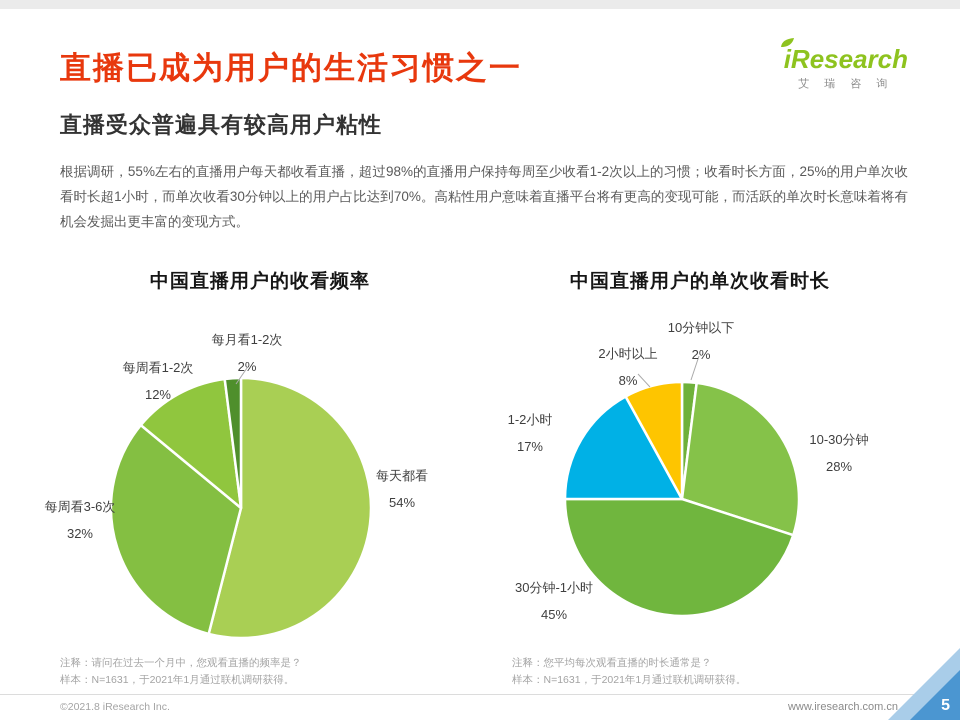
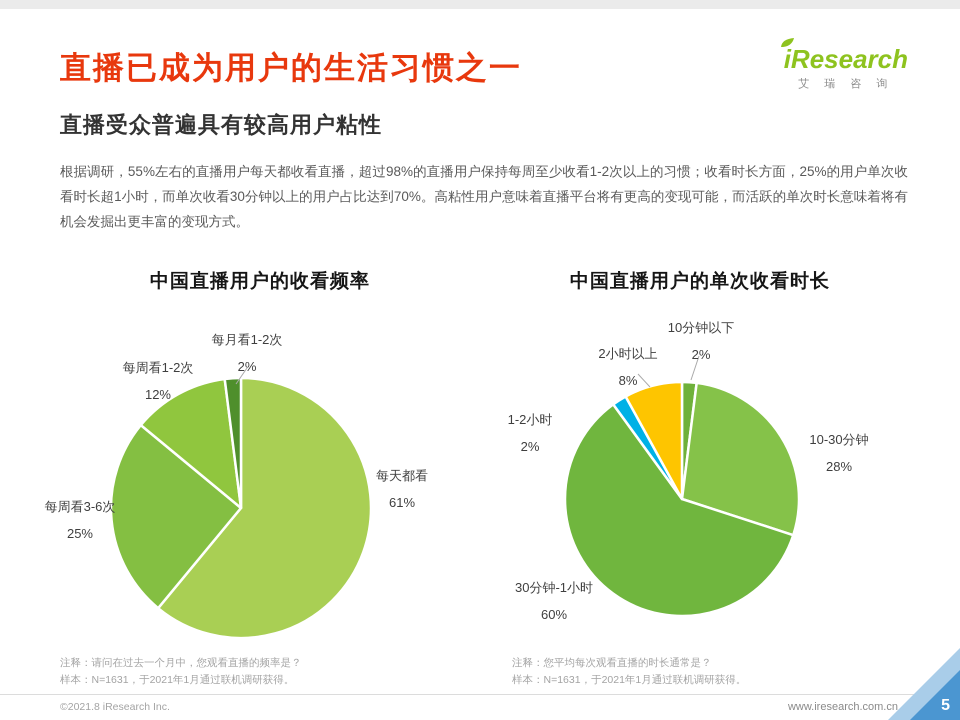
中国直播用户的收看频率/每天都看: 54% -> 61%
中国直播用户的收看频率/每周看3-6次: 32% -> 25%
中国直播用户的单次收看时长/30分钟-1小时: 45% -> 60%
中国直播用户的单次收看时长/1-2小时: 17% -> 2%
